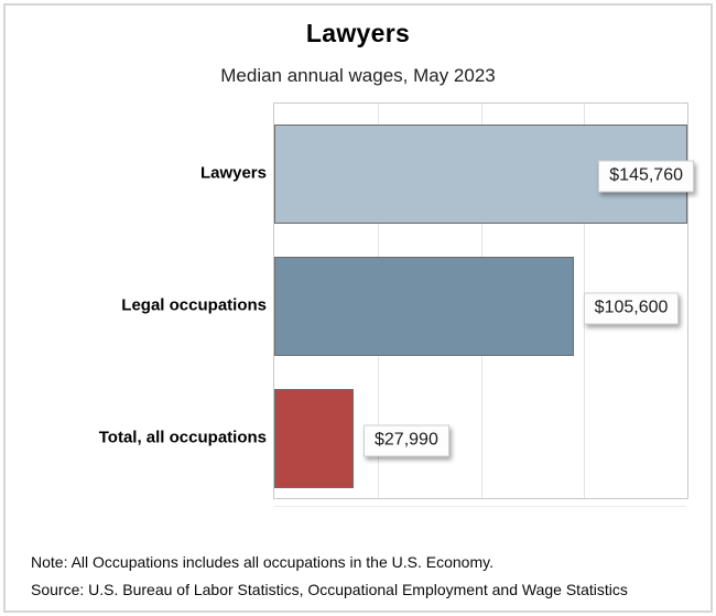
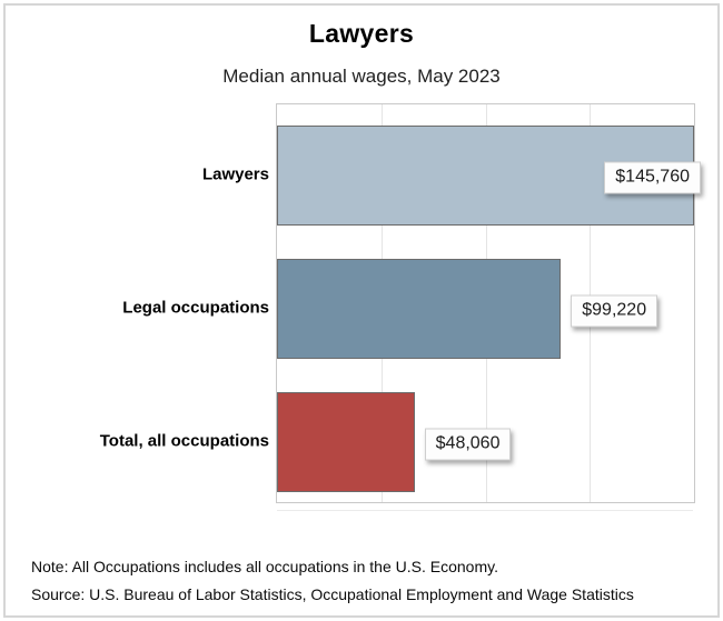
Legal occupations: $105,600 -> $99,220
Total, all occupations: $27,990 -> $48,060
